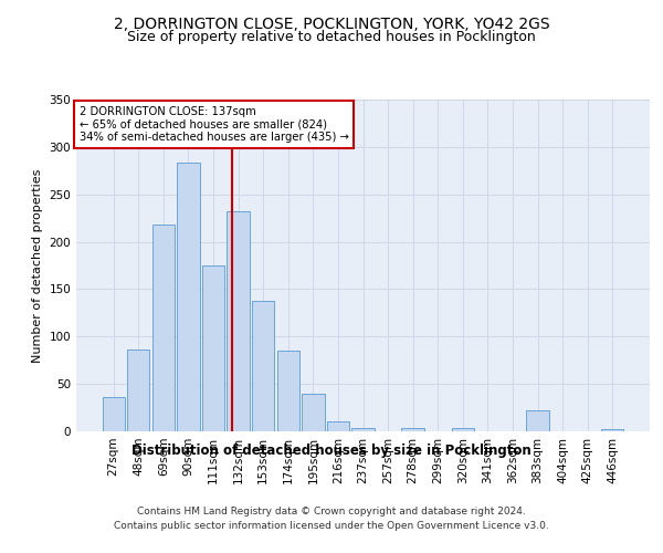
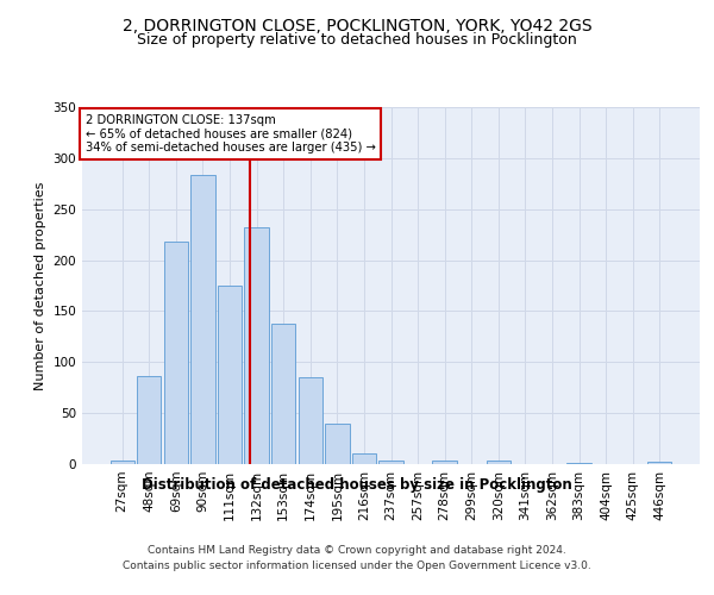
27sqm: 36 -> 3
383sqm: 22 -> 1
